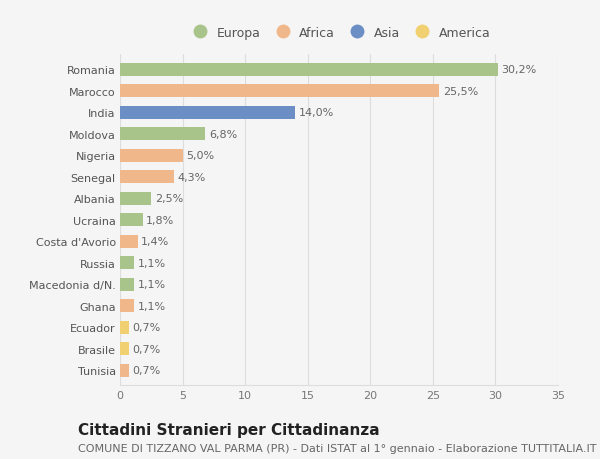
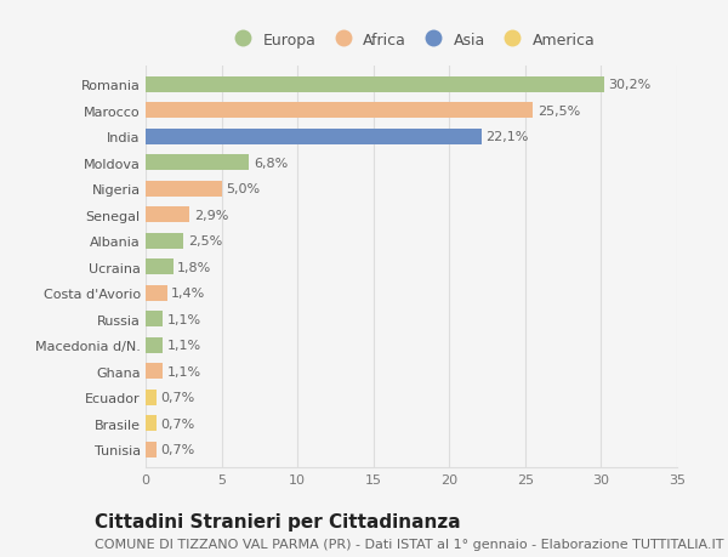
India: 14,0% -> 22,1%
Senegal: 4,3% -> 2,9%
